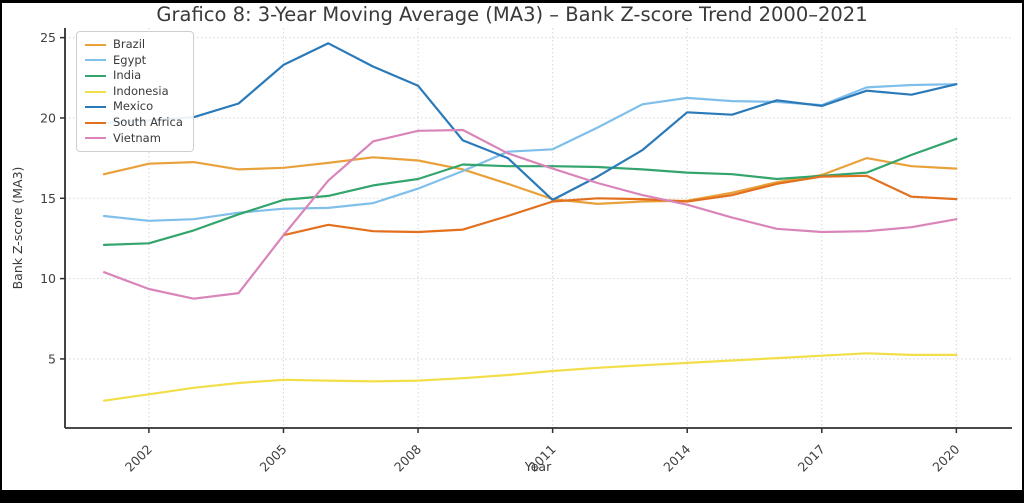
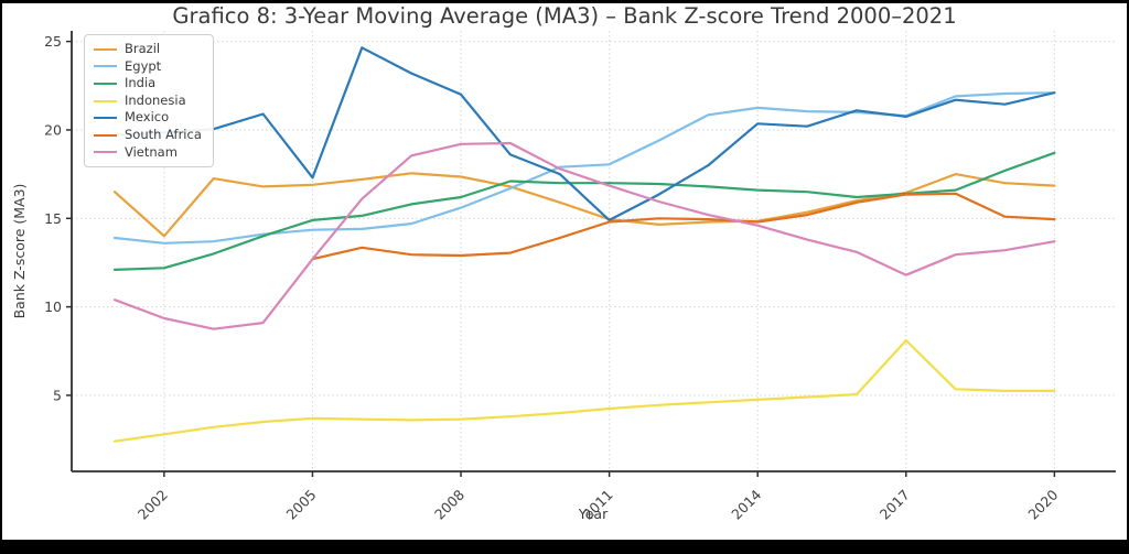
Brazil/2002: 17.1 -> 14.0
Mexico/2005: 23.3 -> 17.3
Indonesia/2017: 5.2 -> 8.1
Vietnam/2017: 12.9 -> 11.8
